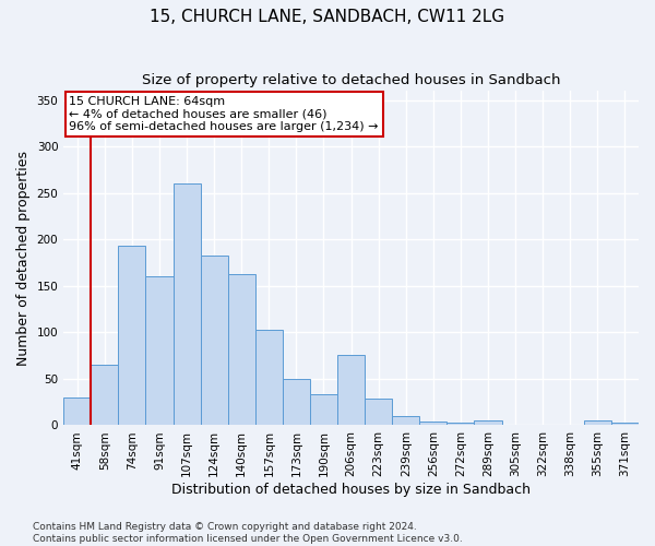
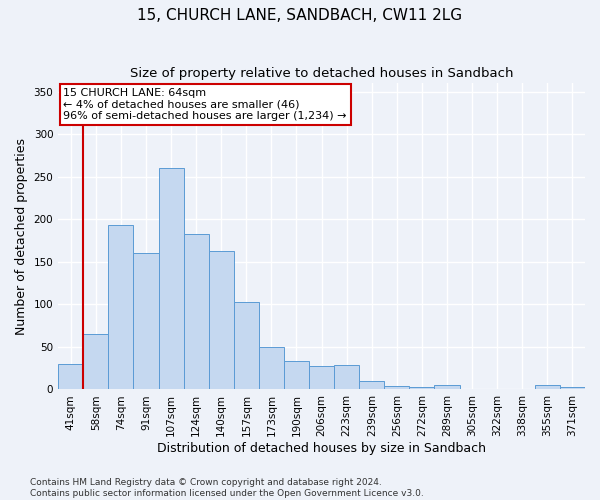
206sqm: 76 -> 28
